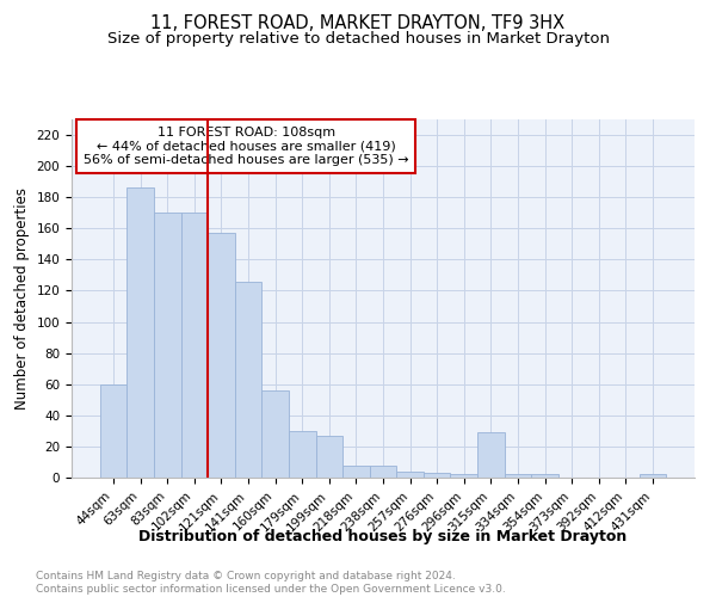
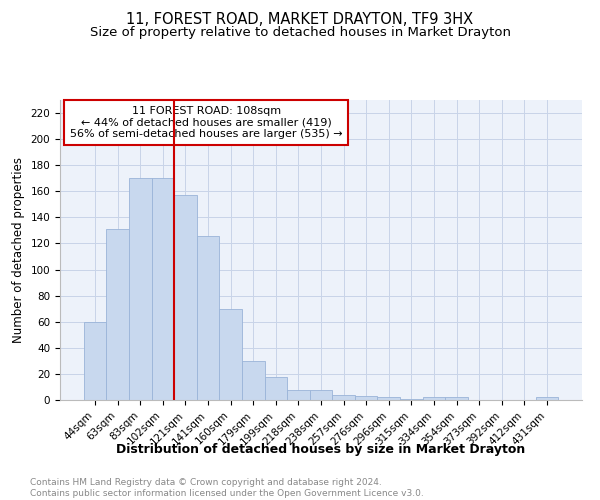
63sqm: 186 -> 131
160sqm: 56 -> 70
199sqm: 27 -> 18
315sqm: 29 -> 1
